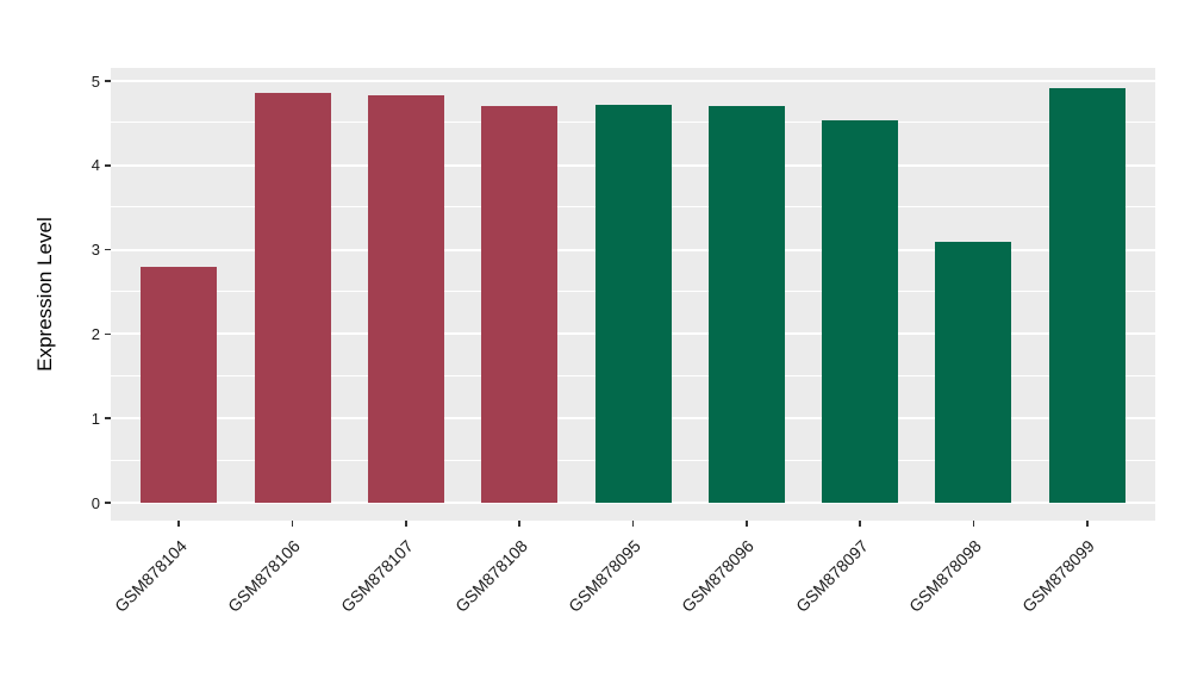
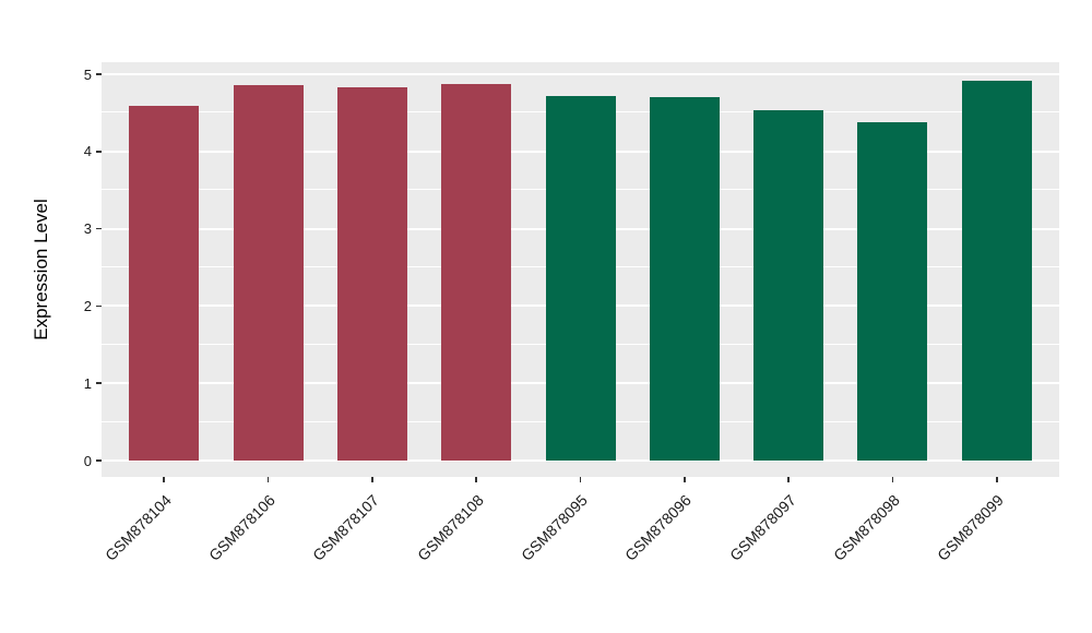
GSM878104: 2.8 -> 4.6
GSM878108: 4.7 -> 4.9
GSM878098: 3.1 -> 4.4
